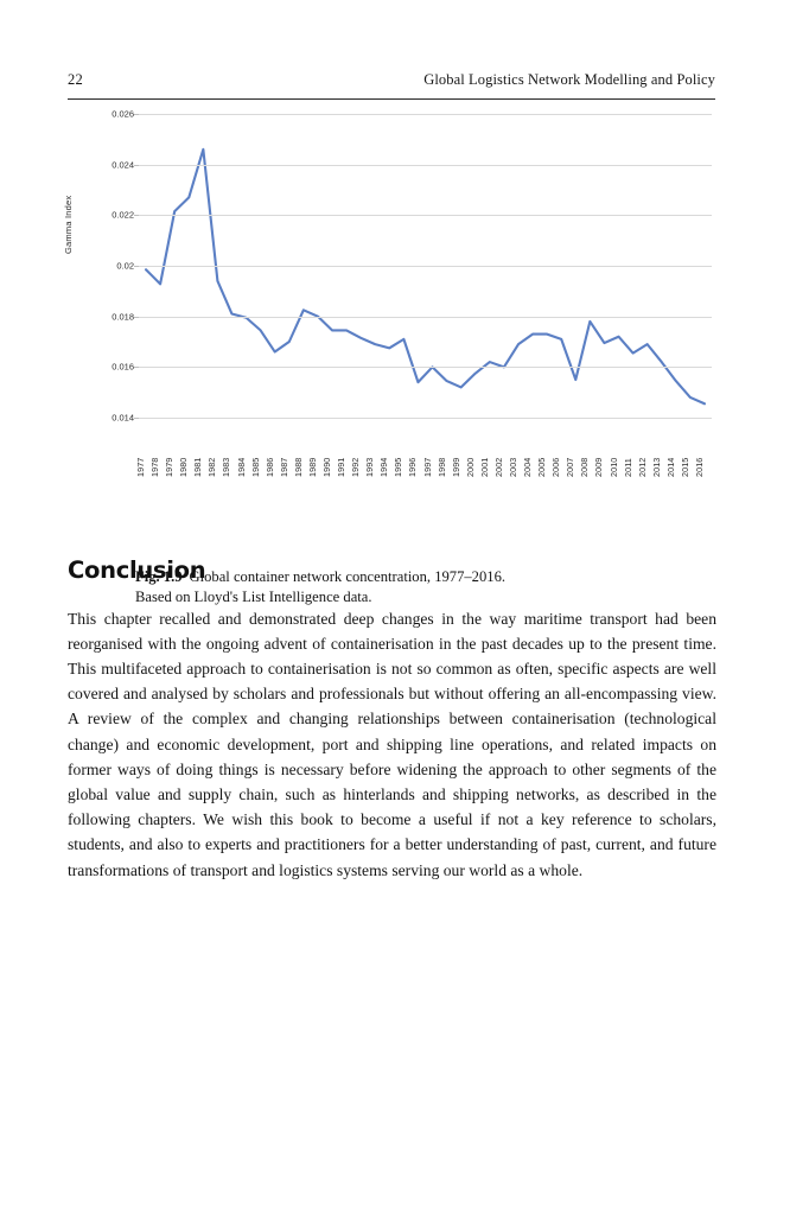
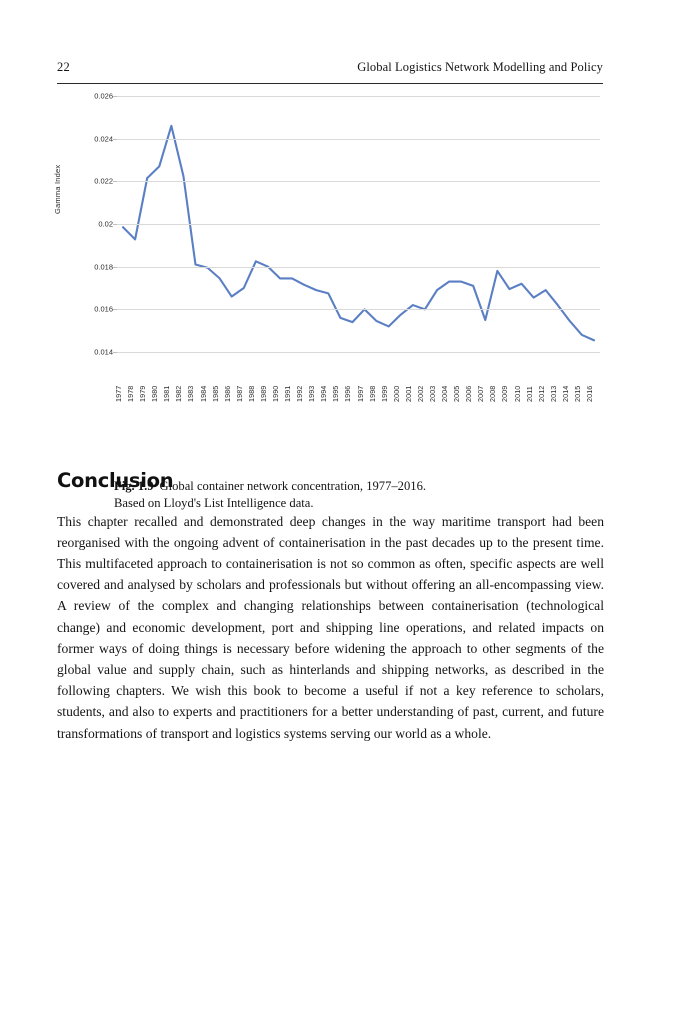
1982: 0.0194 -> 0.0222
1995: 0.0171 -> 0.0156
